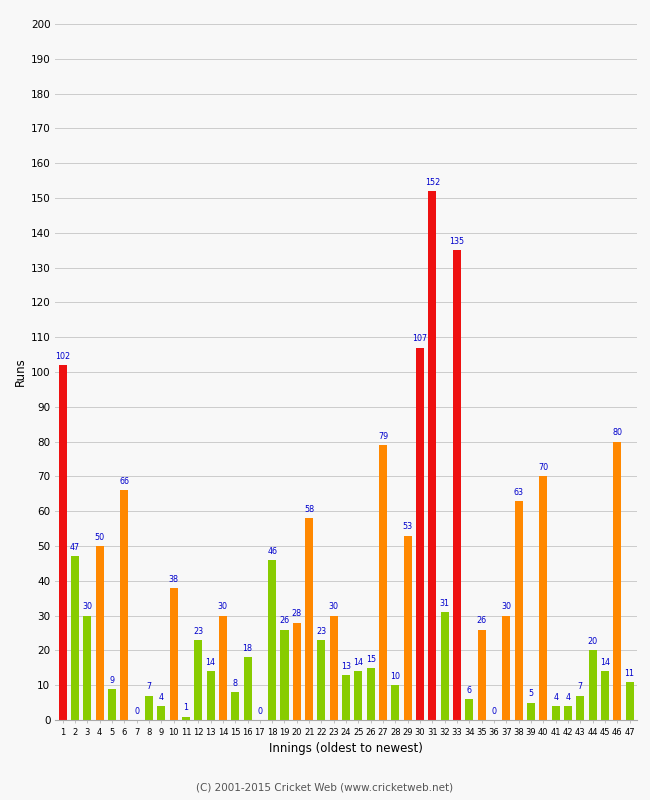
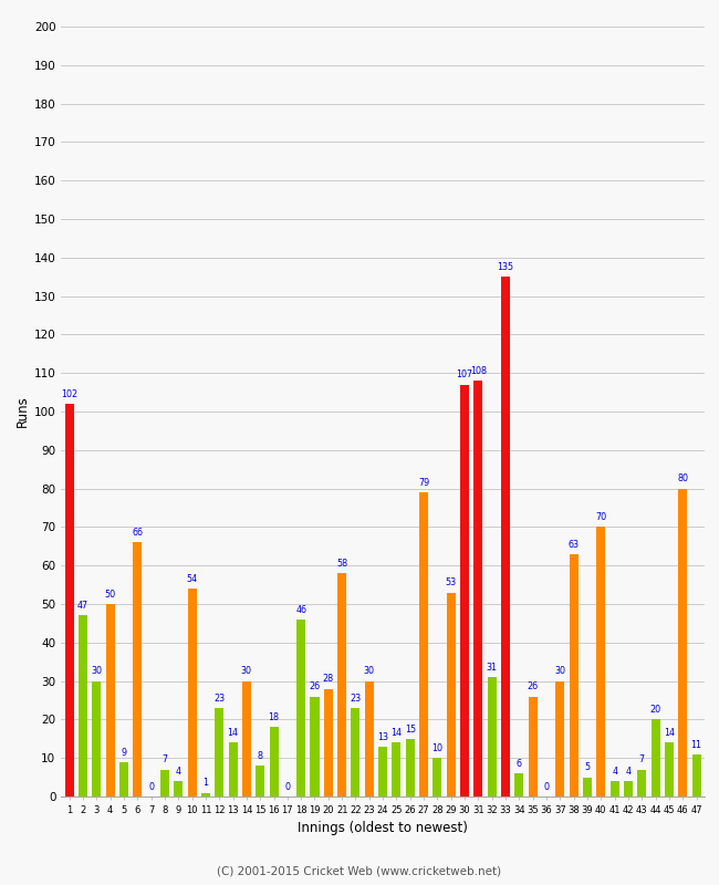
10: 38 -> 54
31: 152 -> 108
